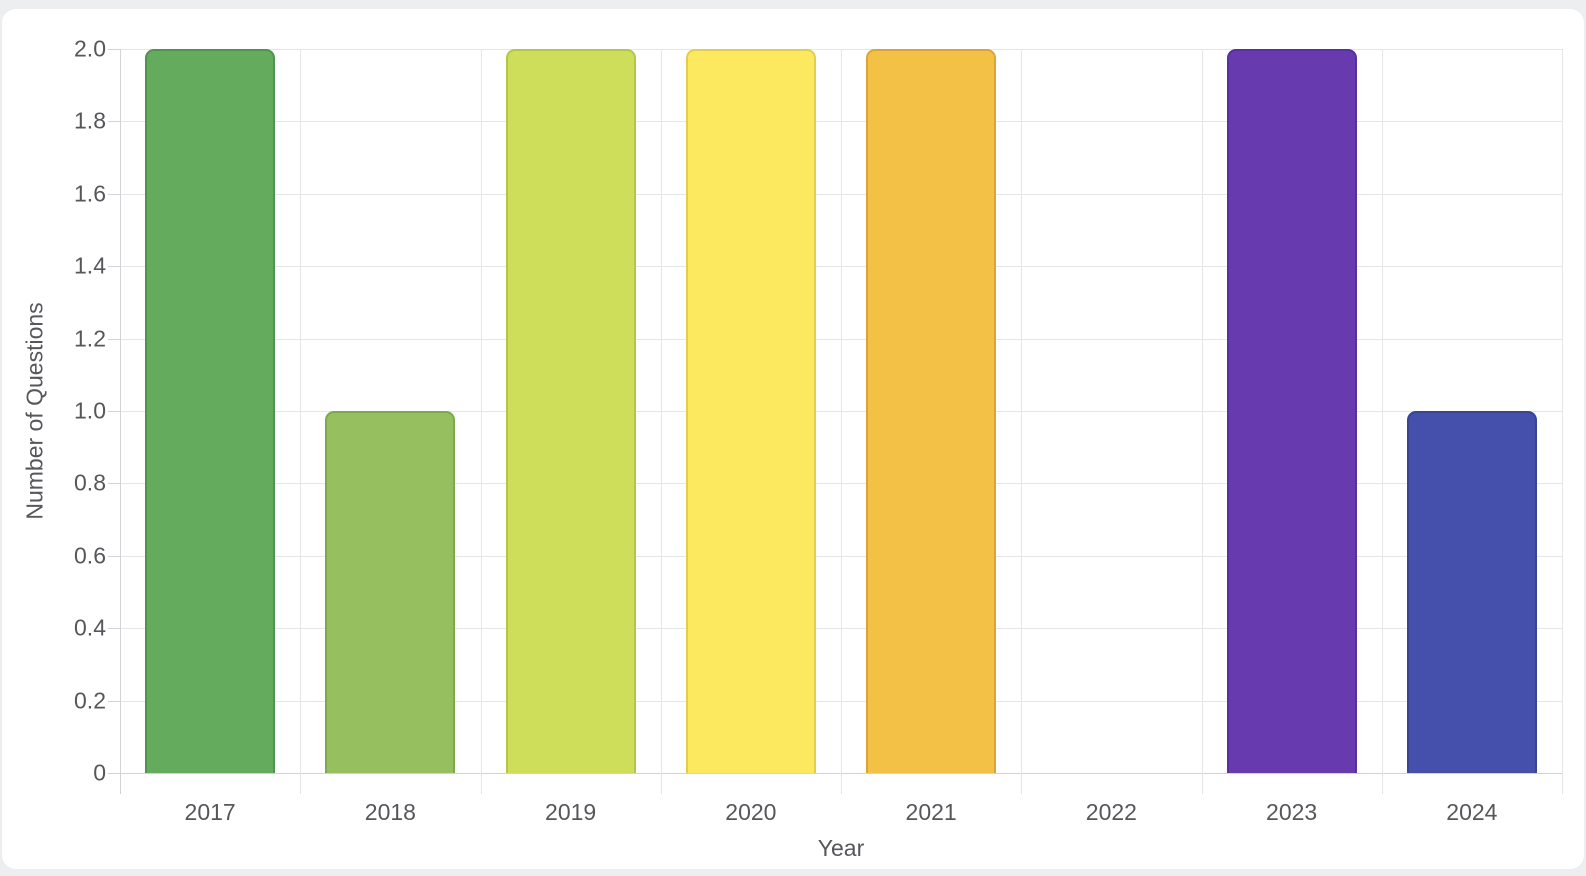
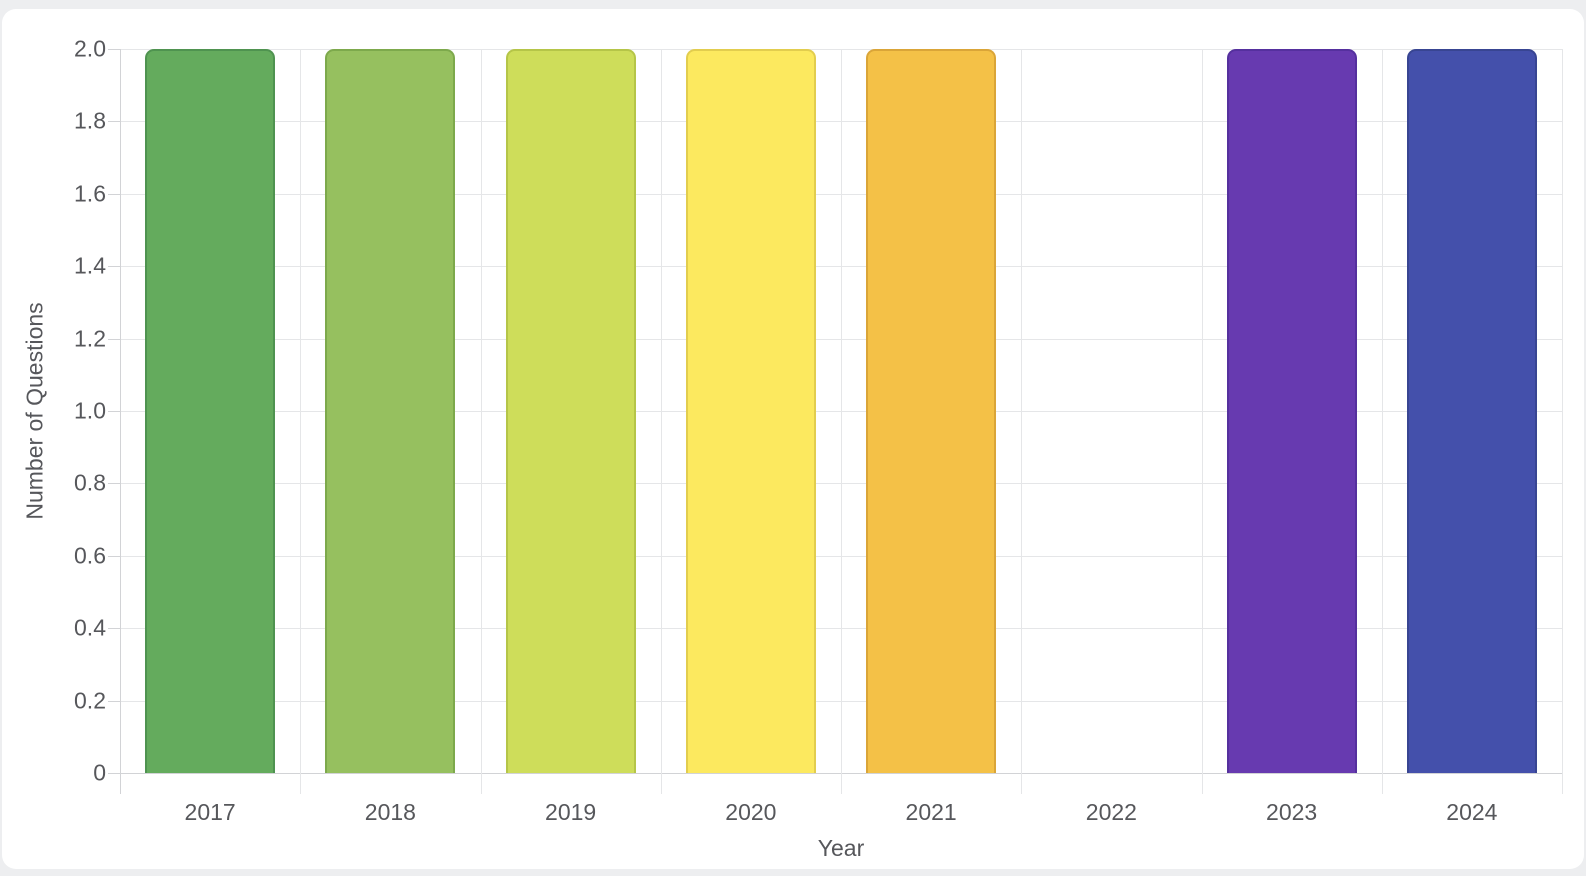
2018: 1 -> 2
2024: 1 -> 2
